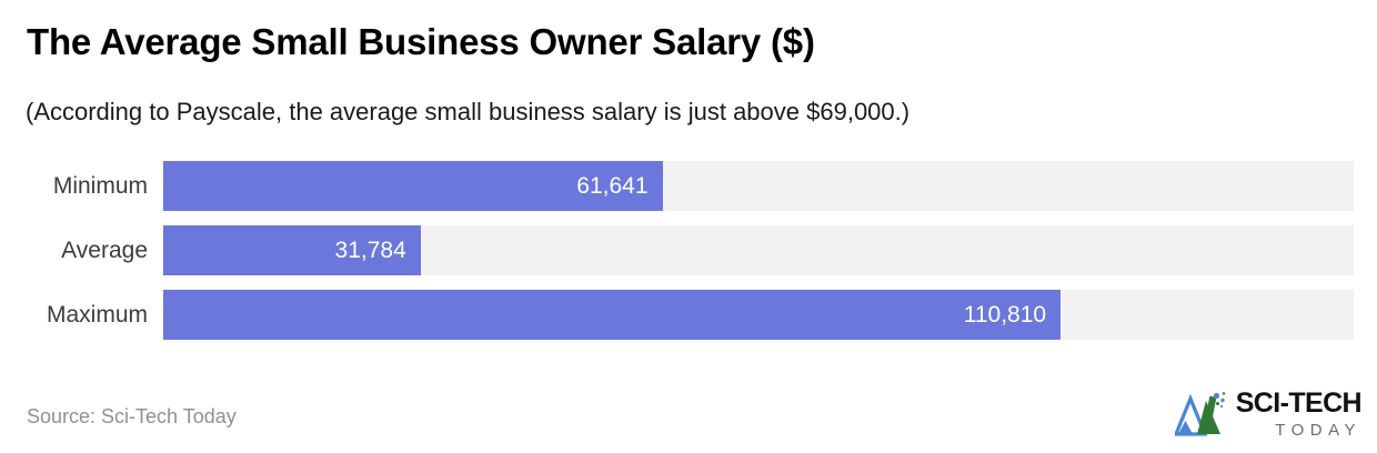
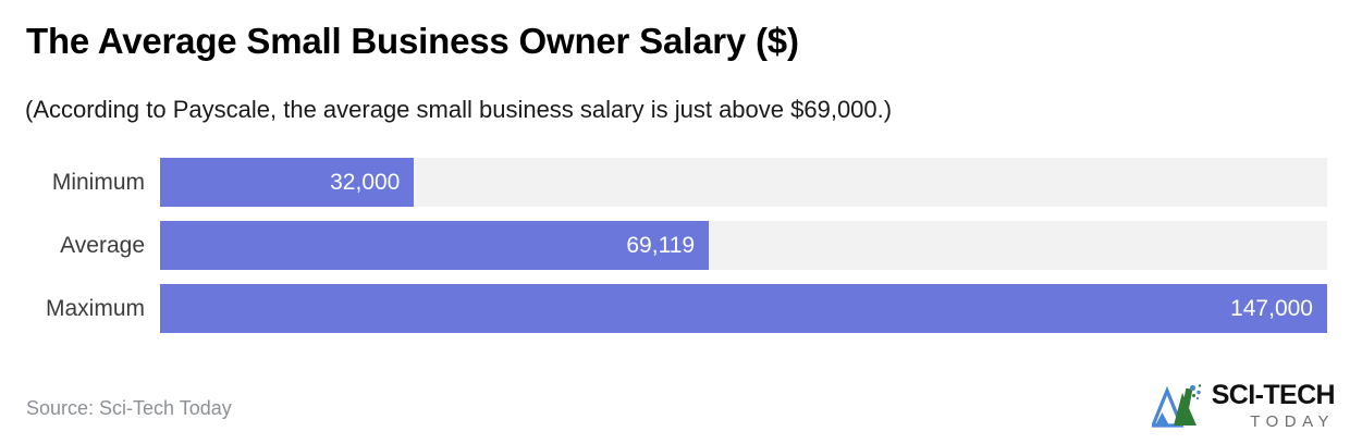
Minimum: 61,641 -> 32,000
Average: 31,784 -> 69,119
Maximum: 110,810 -> 147,000
